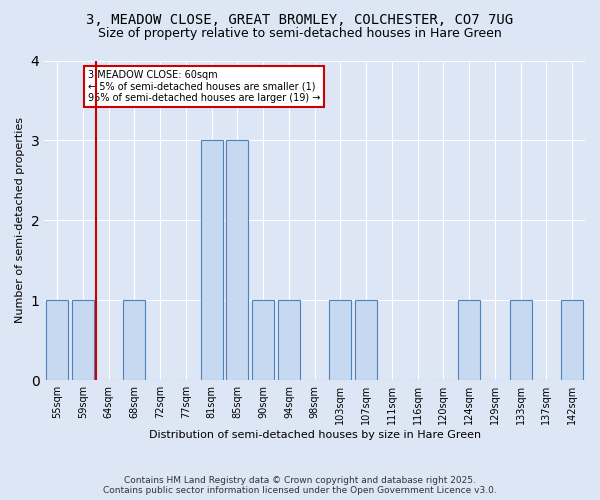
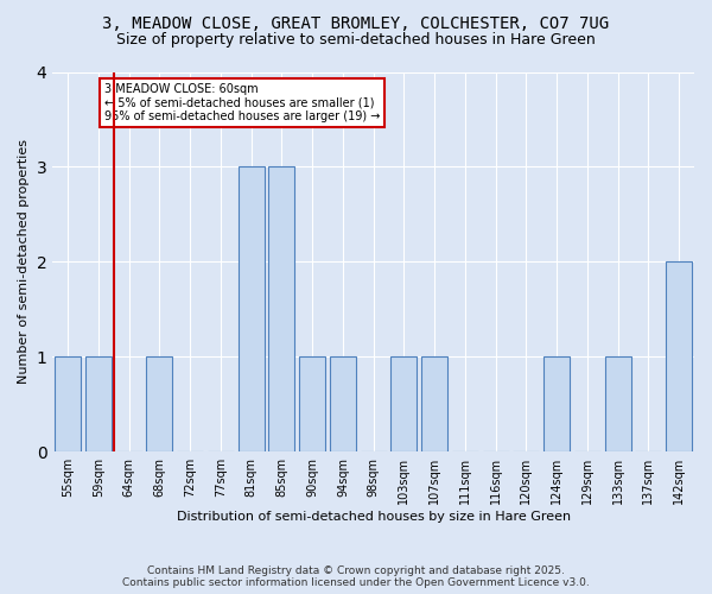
142sqm: 1 -> 2
